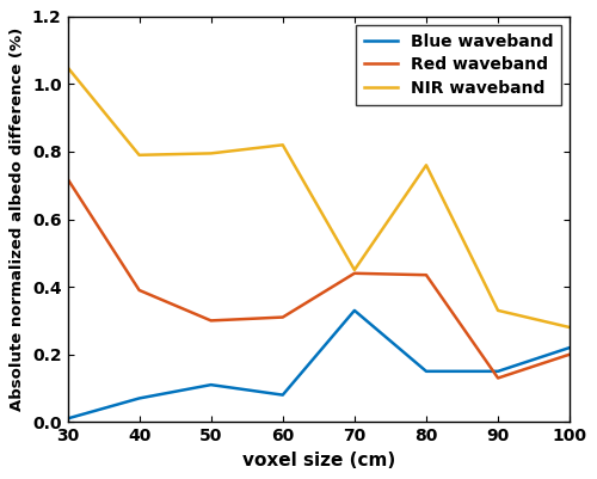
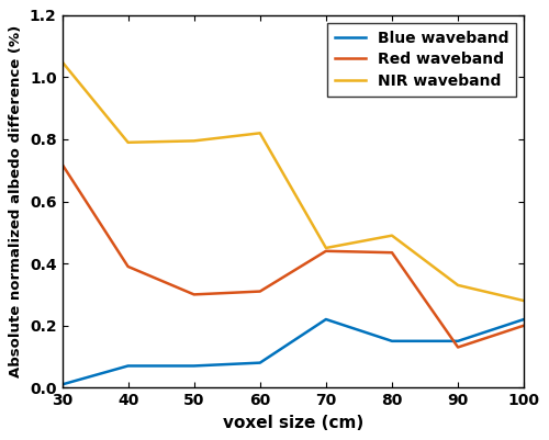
Blue waveband/50: 0.11 -> 0.07
Blue waveband/70: 0.33 -> 0.22
NIR waveband/80: 0.760 -> 0.490
